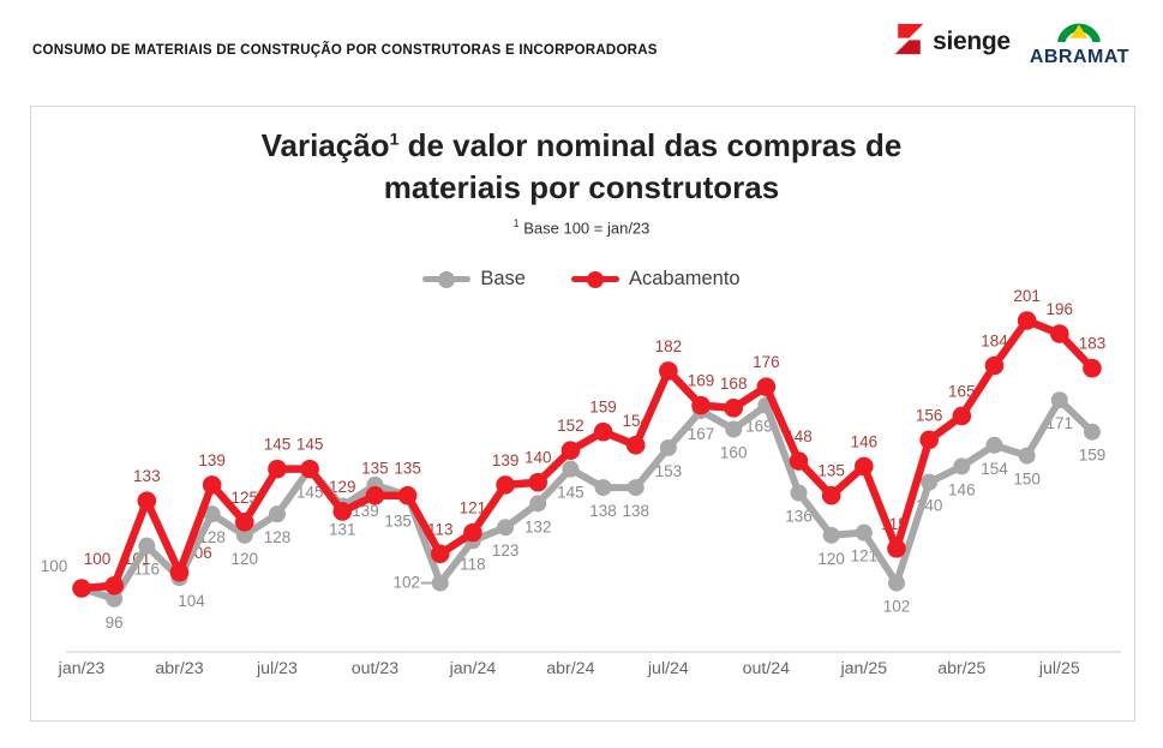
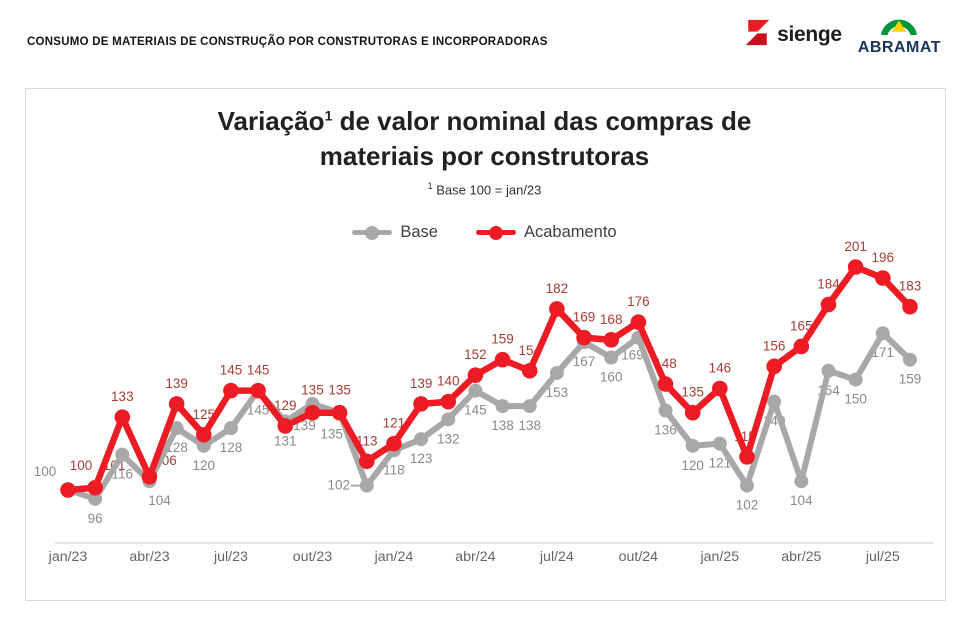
Base/abr/25: 146 -> 104
